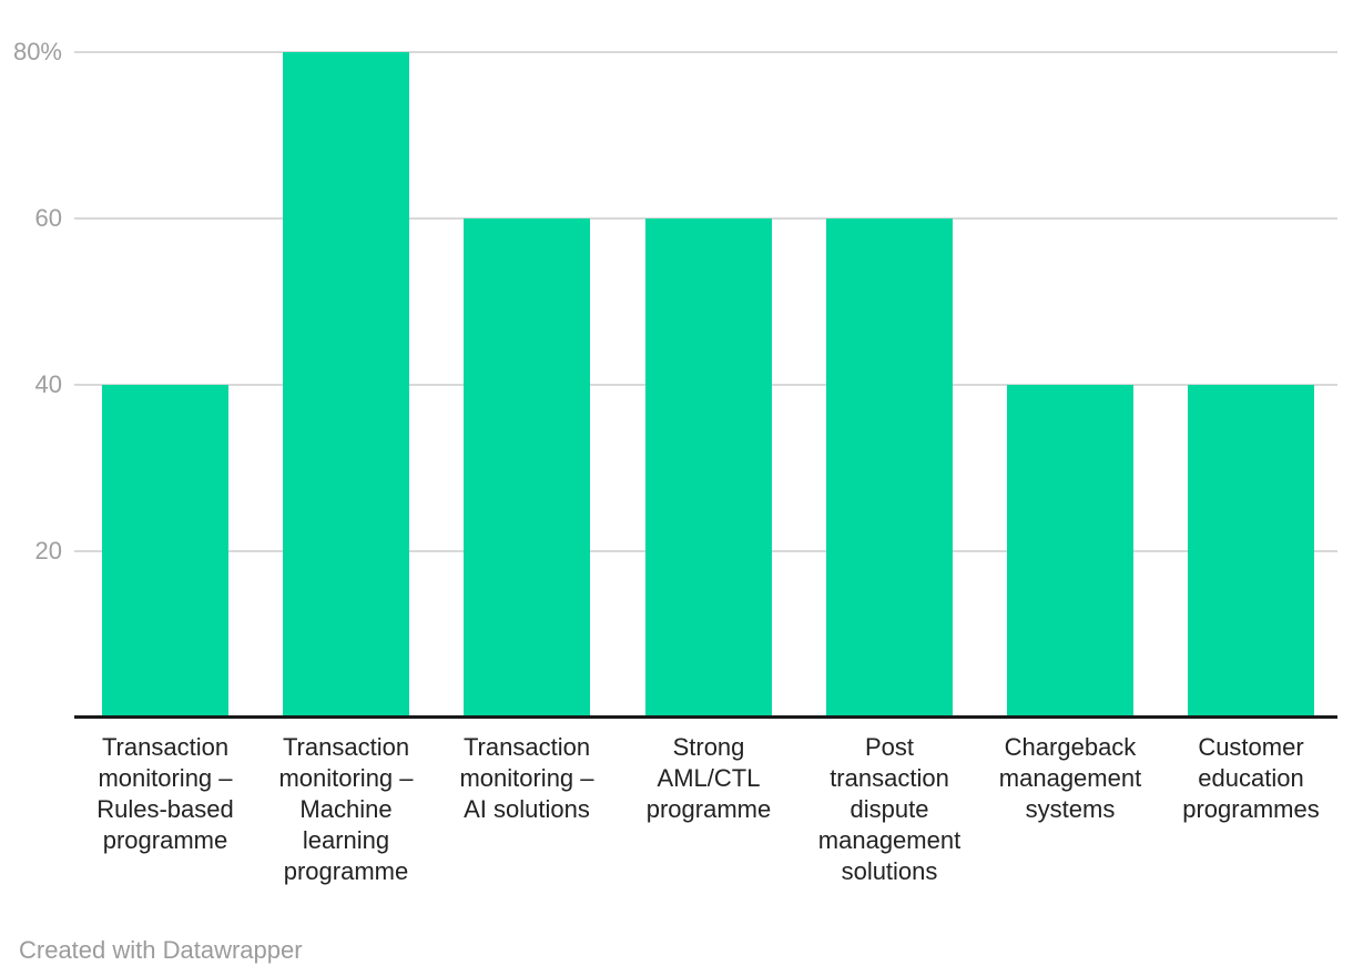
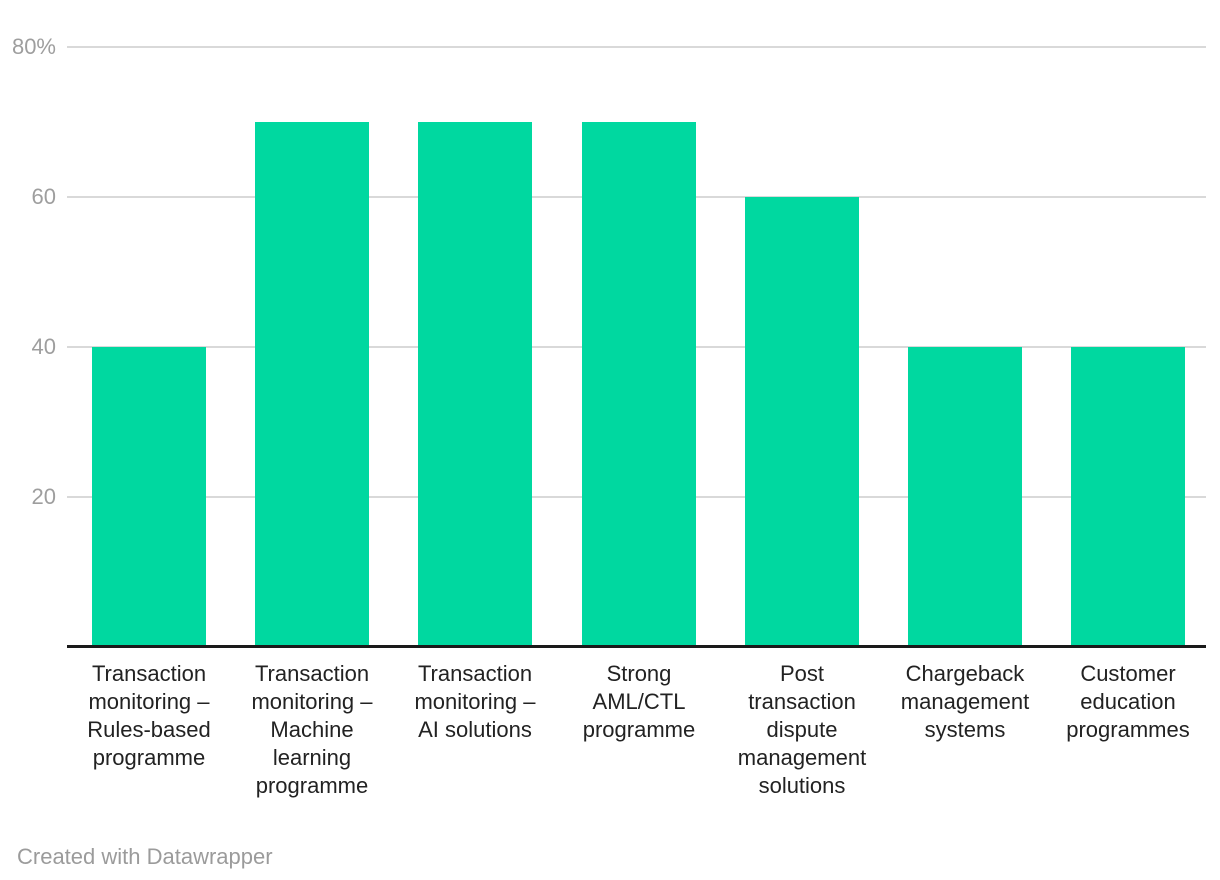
Transaction monitoring – Machine learning programme: 80% -> 70%
Transaction monitoring – AI solutions: 60% -> 70%
Strong AML/CTL programme: 60% -> 70%
